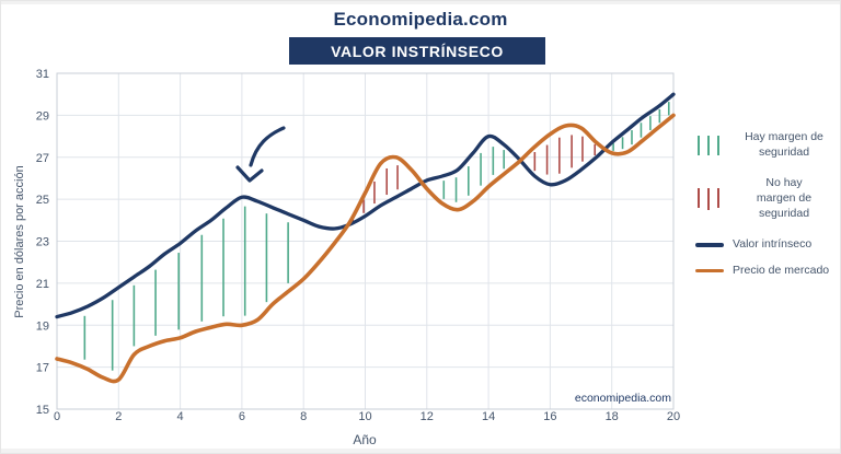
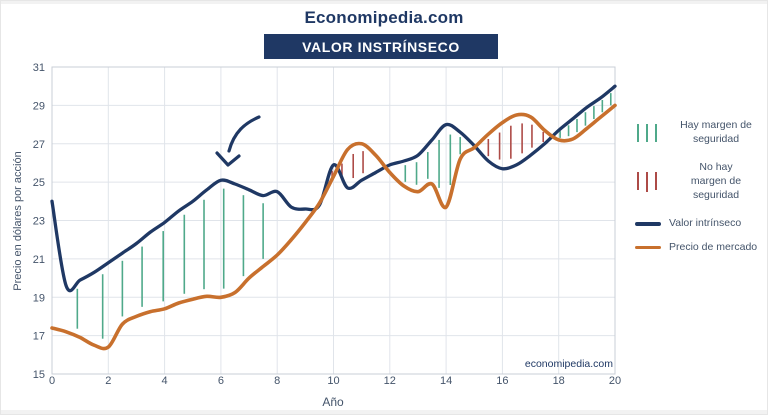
Valor intrínseco/0: 19.4 -> 24.0
Valor intrínseco/8: 24.0 -> 24.5
Valor intrínseco/10: 24.2 -> 25.9
Precio de mercado/14: 25.6 -> 23.7
